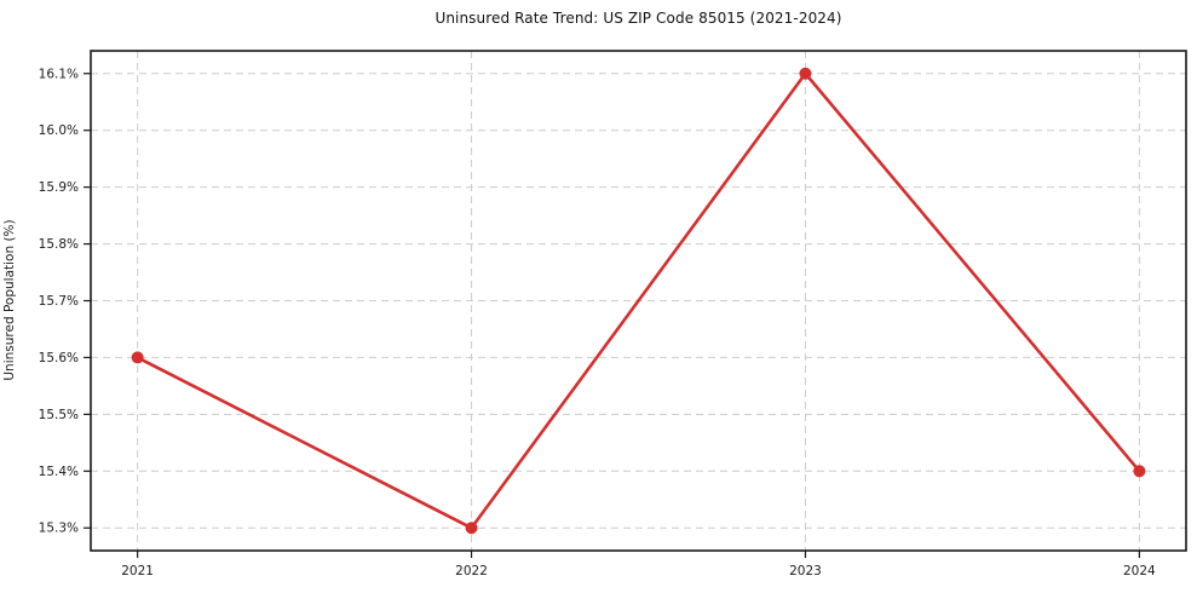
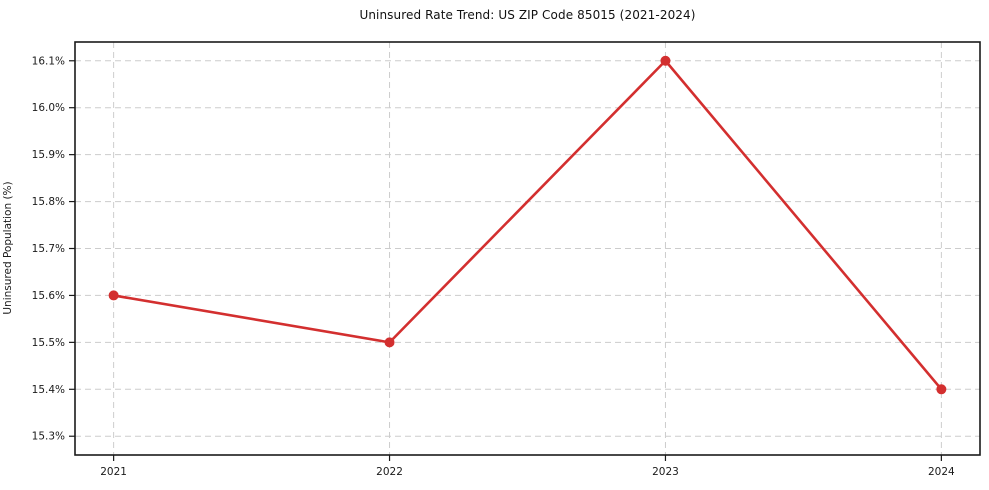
2022: 15.3% -> 15.5%
